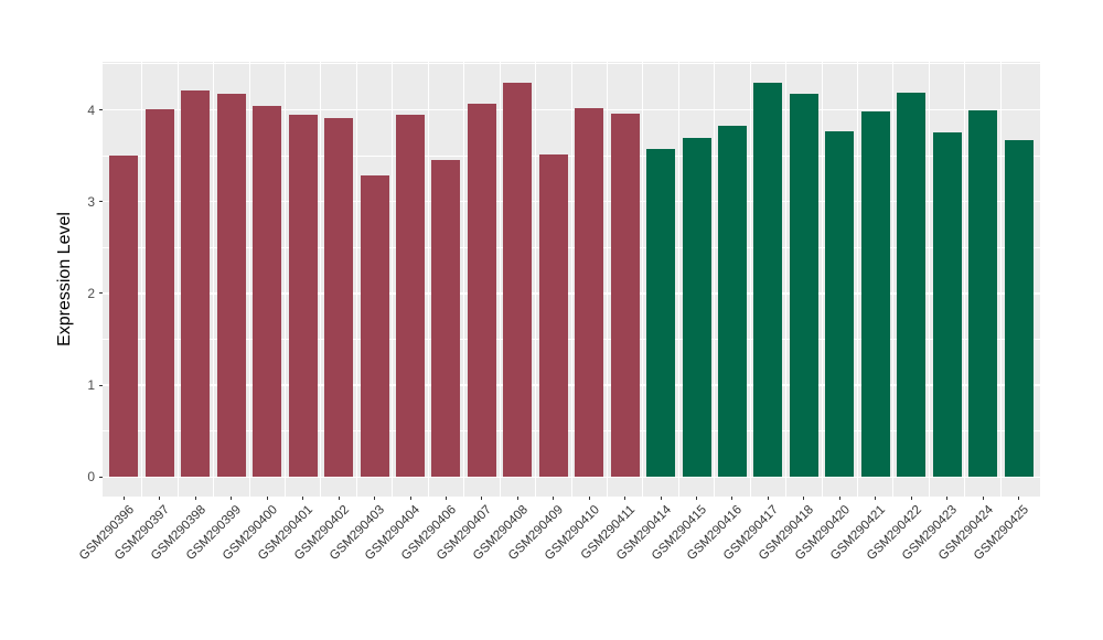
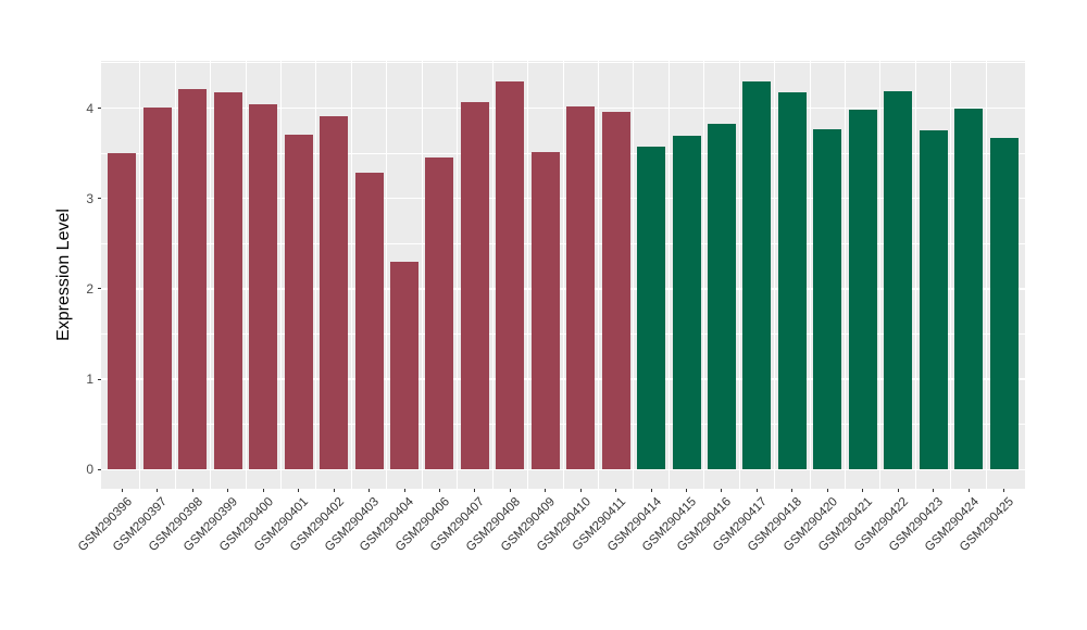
GSM290401: 4.0 -> 3.7
GSM290404: 4.0 -> 2.3
